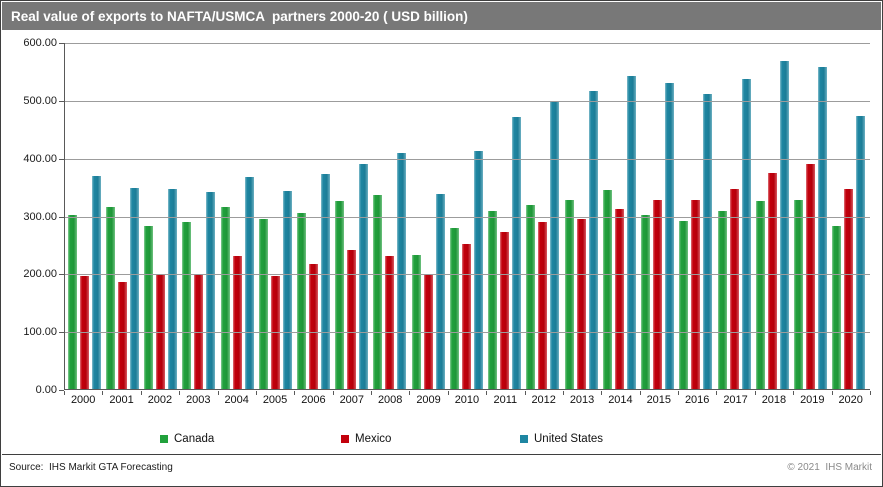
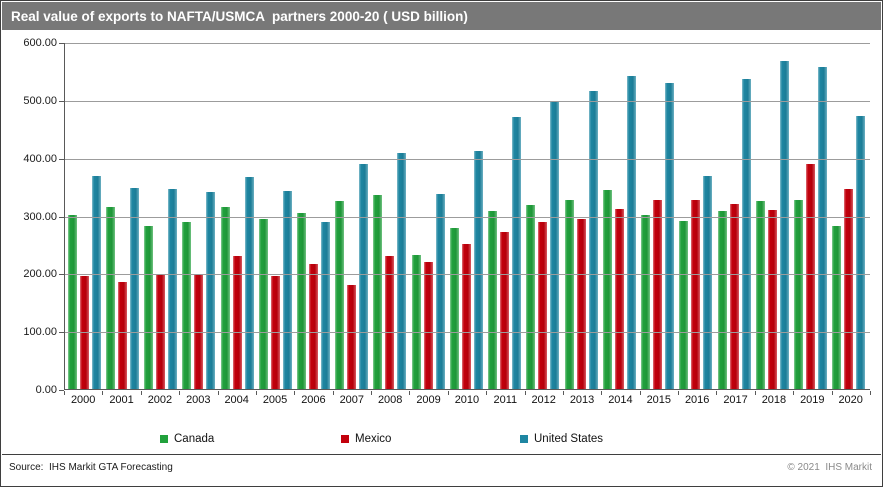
United States/2006: 370 -> 290
Mexico/2007: 240 -> 180
Mexico/2009: 200 -> 220
United States/2016: 510 -> 370
Mexico/2017: 350 -> 320
Mexico/2018: 370 -> 310
